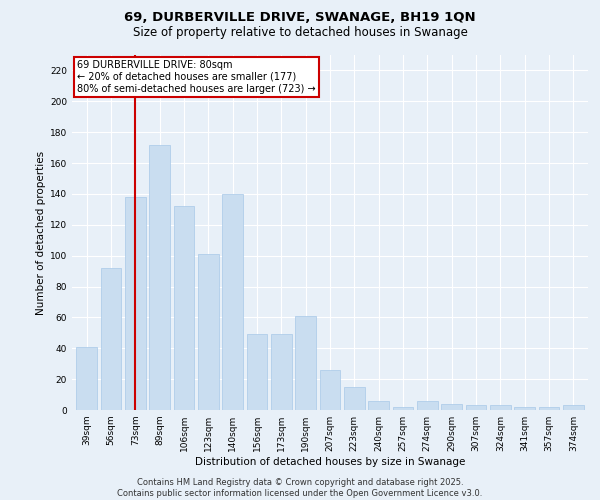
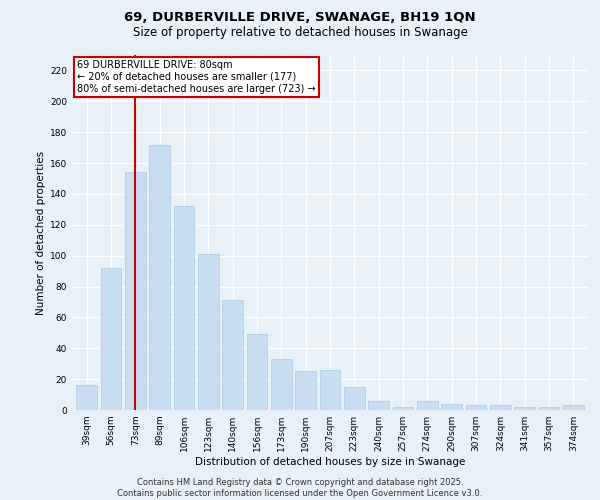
39sqm: 41 -> 16
73sqm: 138 -> 154
140sqm: 140 -> 71
173sqm: 49 -> 33
190sqm: 61 -> 25
